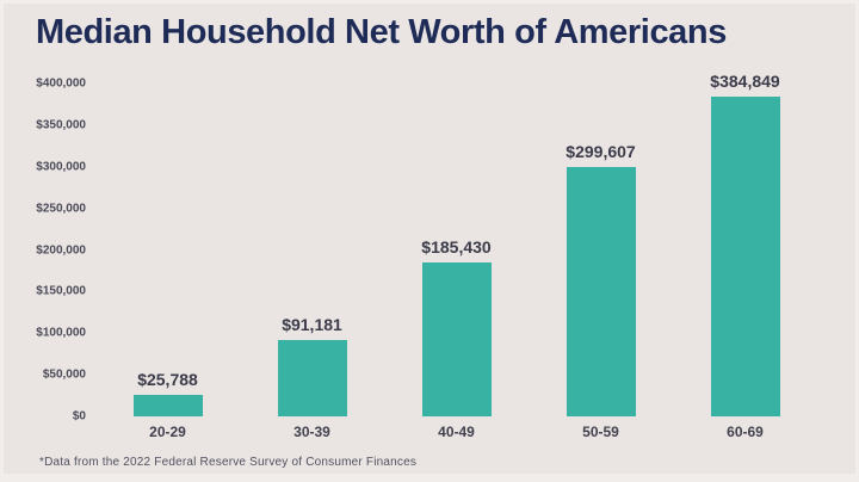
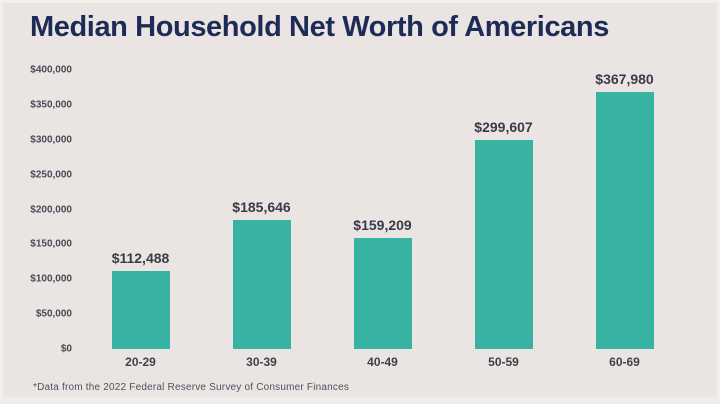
20-29: $25,788 -> $112,488
30-39: $91,181 -> $185,646
40-49: $185,430 -> $159,209
60-69: $384,849 -> $367,980
